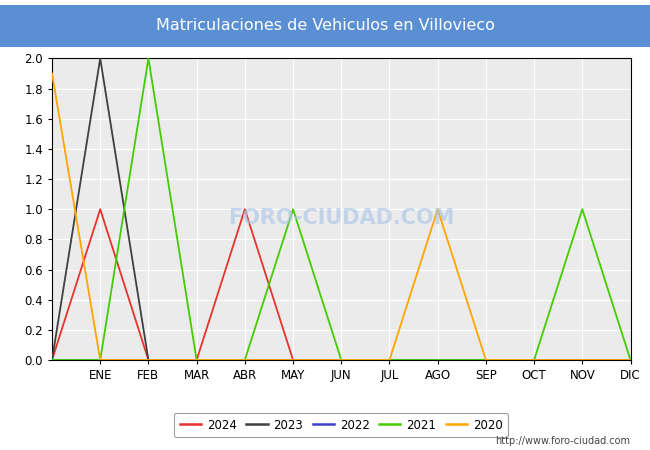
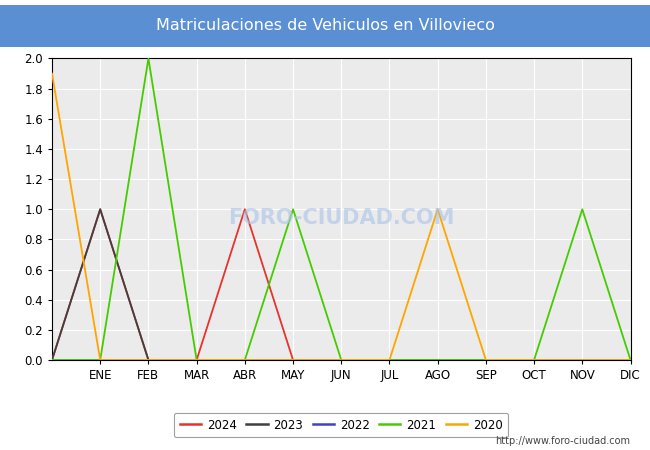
2023/ENE: 2 -> 1
